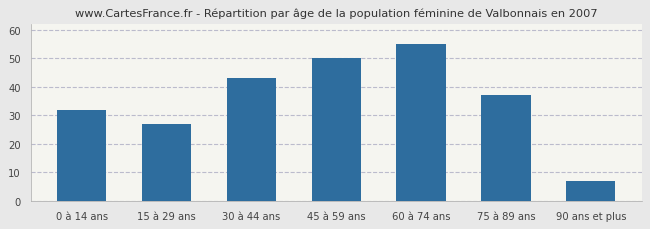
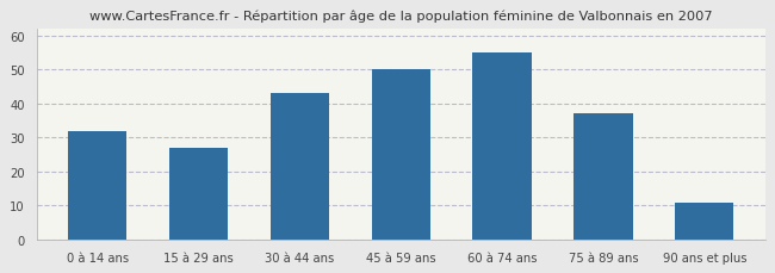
90 ans et plus: 7 -> 11
